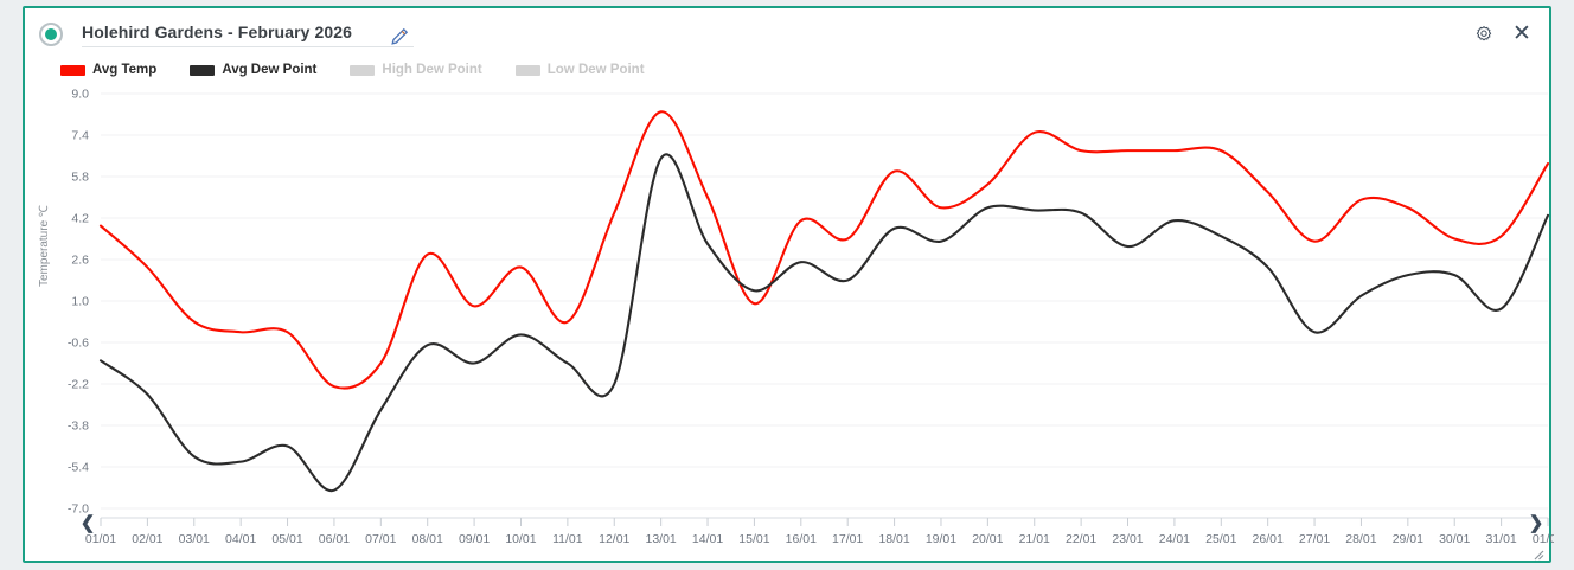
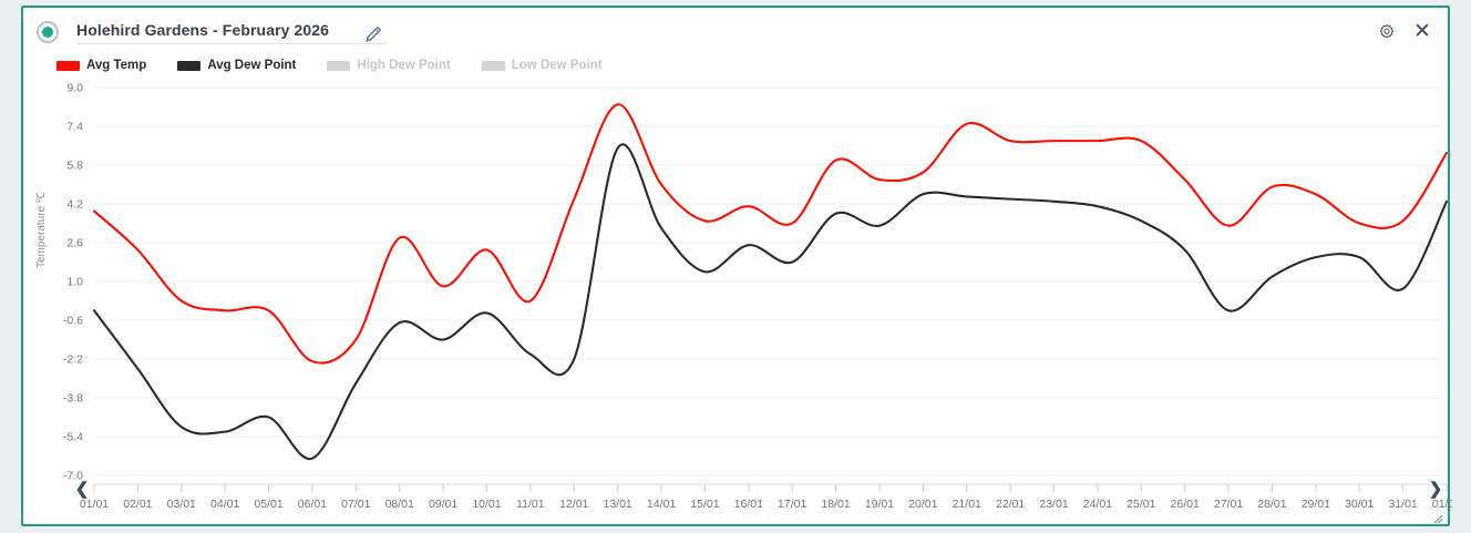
Avg Dew Point/01/01: -1.3 -> -0.2
Avg Dew Point/11/01: -1.4 -> -2.0
Avg Temp/15/01: 0.9 -> 3.5
Avg Temp/19/01: 4.6 -> 5.2
Avg Dew Point/23/01: 3.1 -> 4.3
